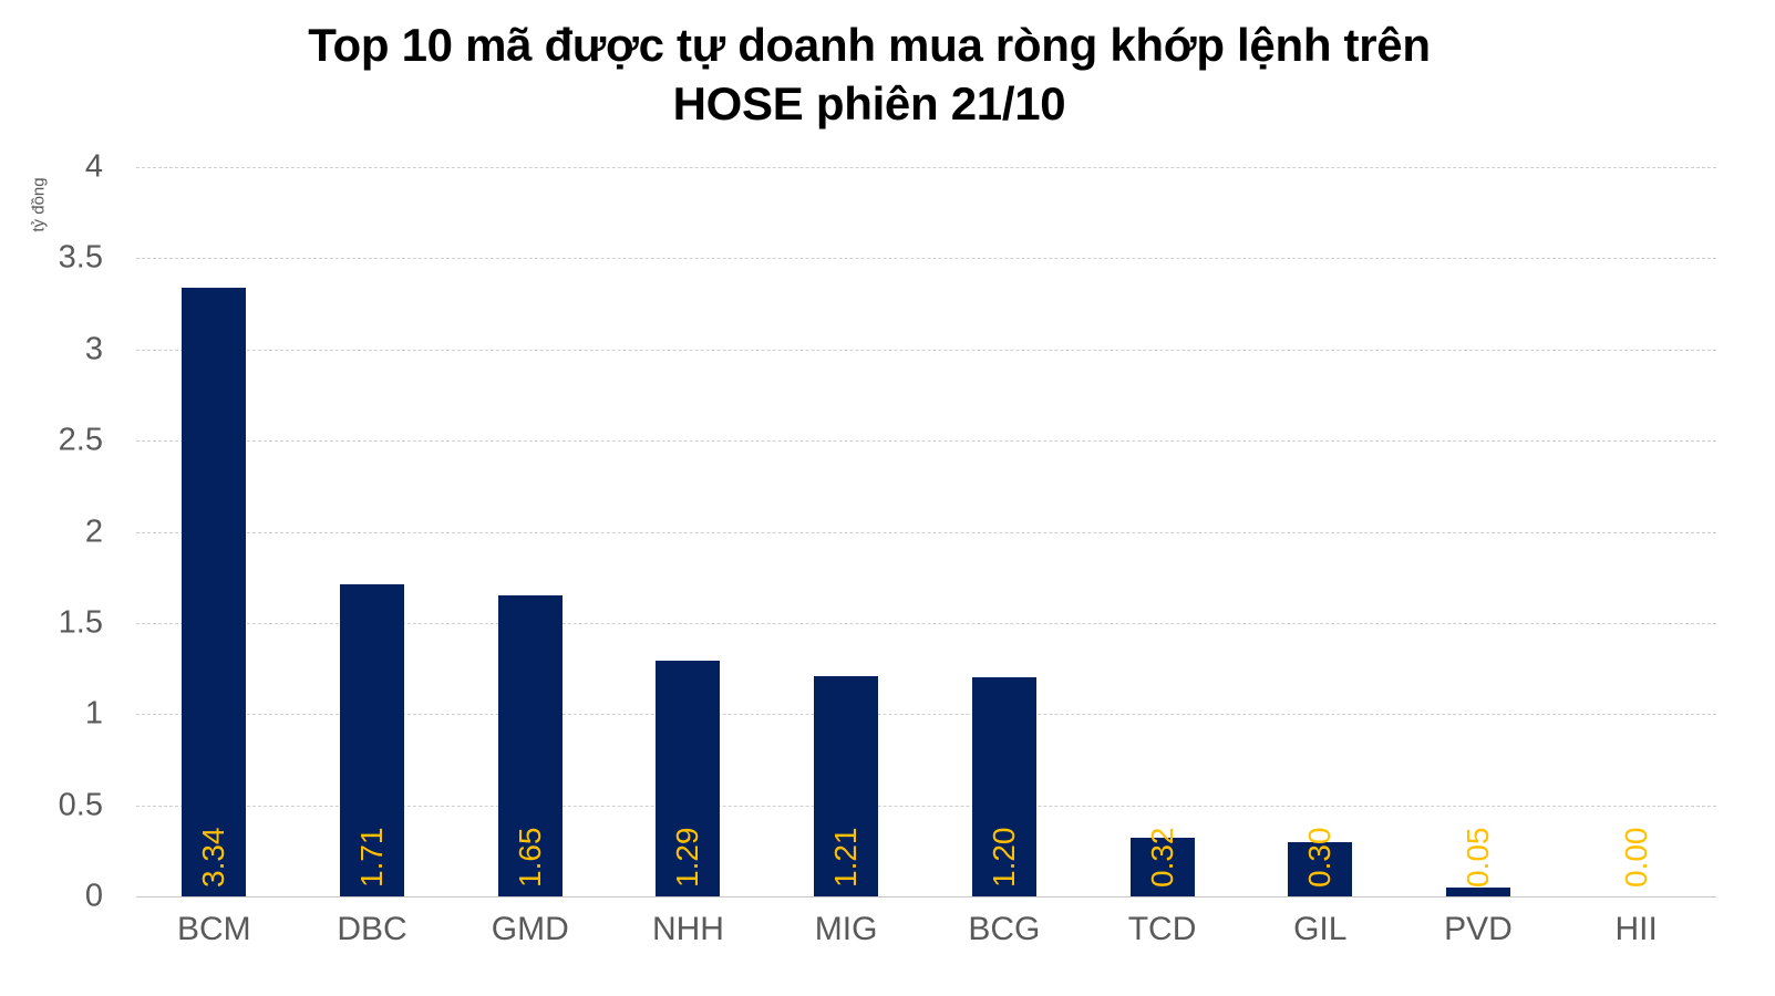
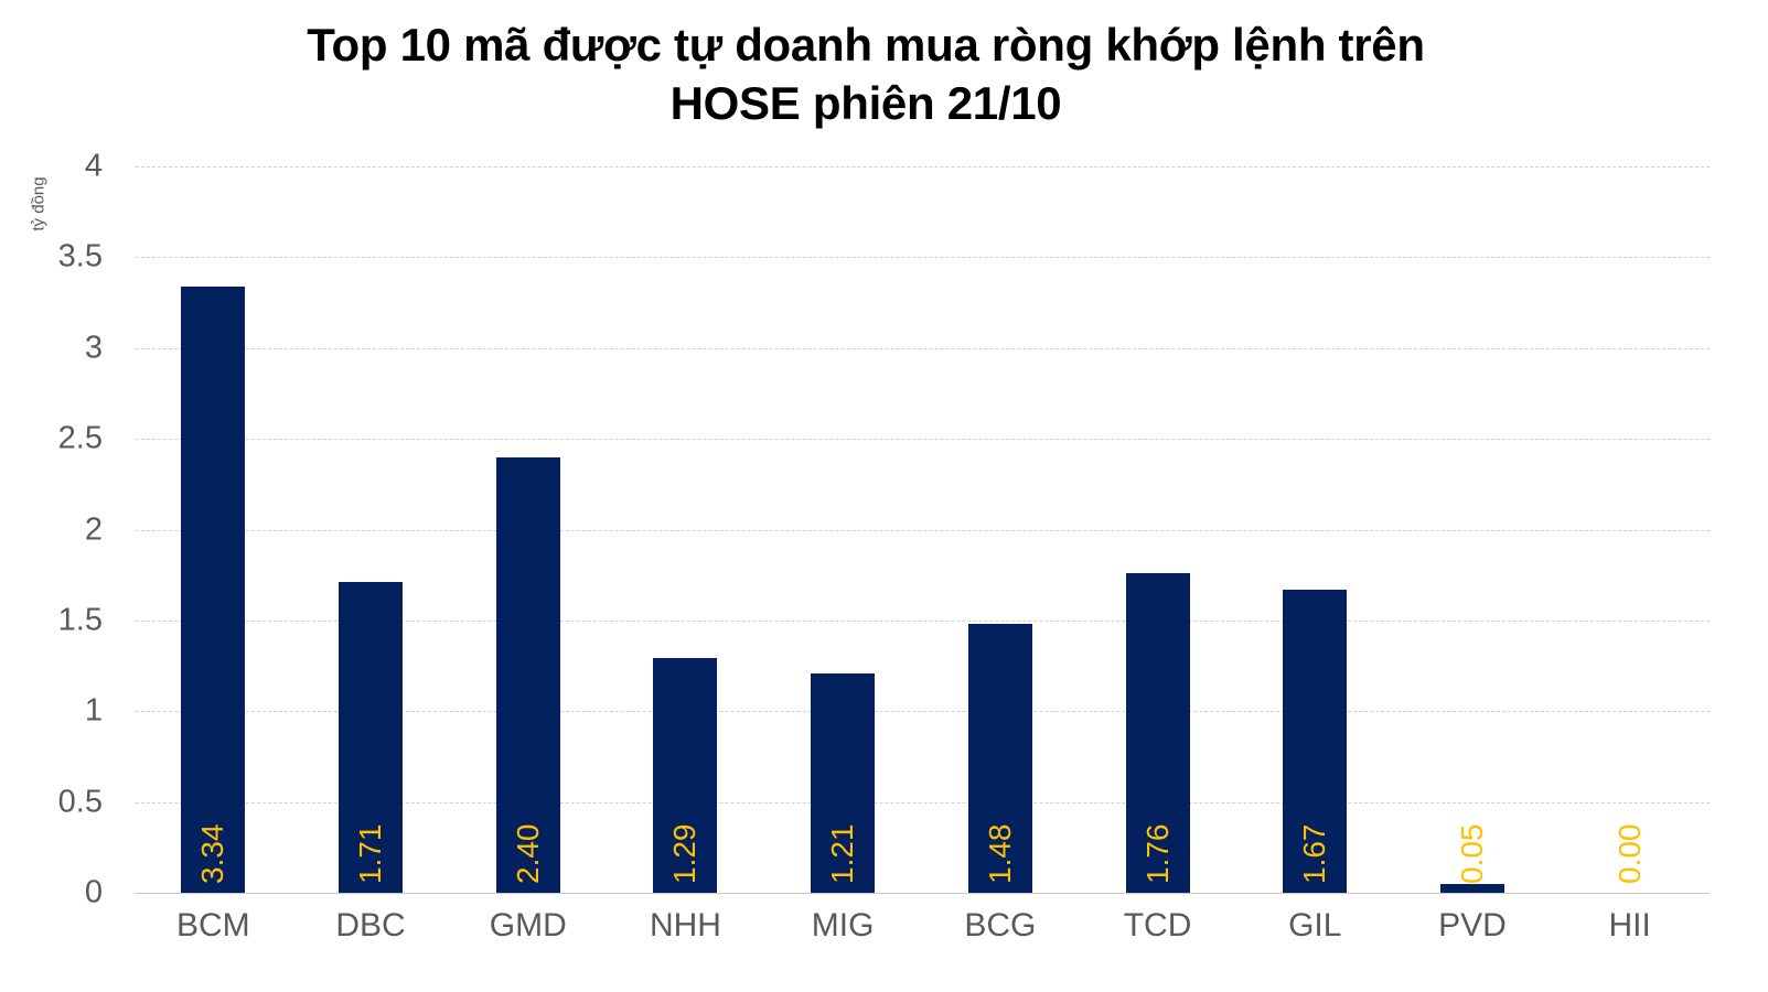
GMD: 1.65 -> 2.40
BCG: 1.20 -> 1.48
TCD: 0.32 -> 1.76
GIL: 0.30 -> 1.67
